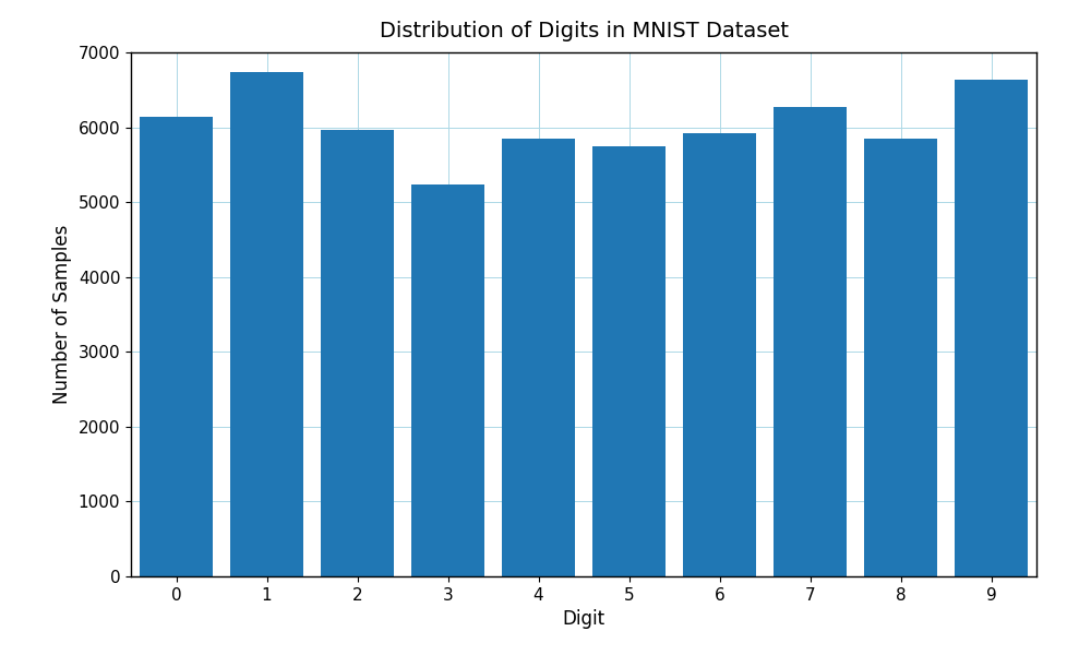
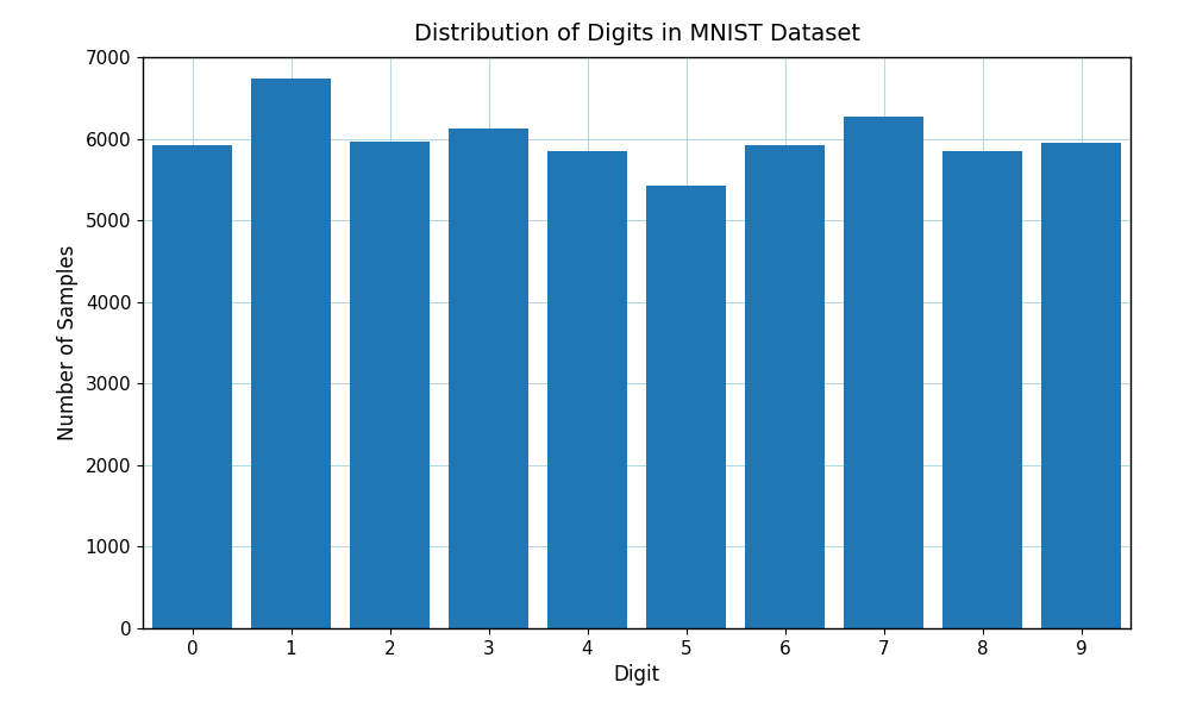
0: 6140 -> 5920
3: 5240 -> 6130
5: 5740 -> 5420
9: 6640 -> 5950
